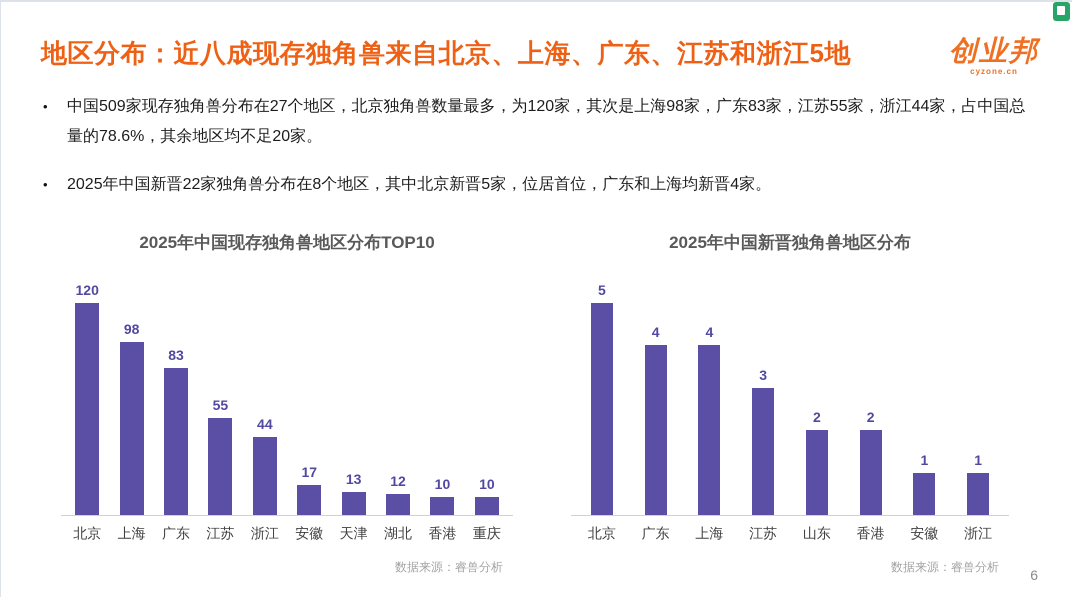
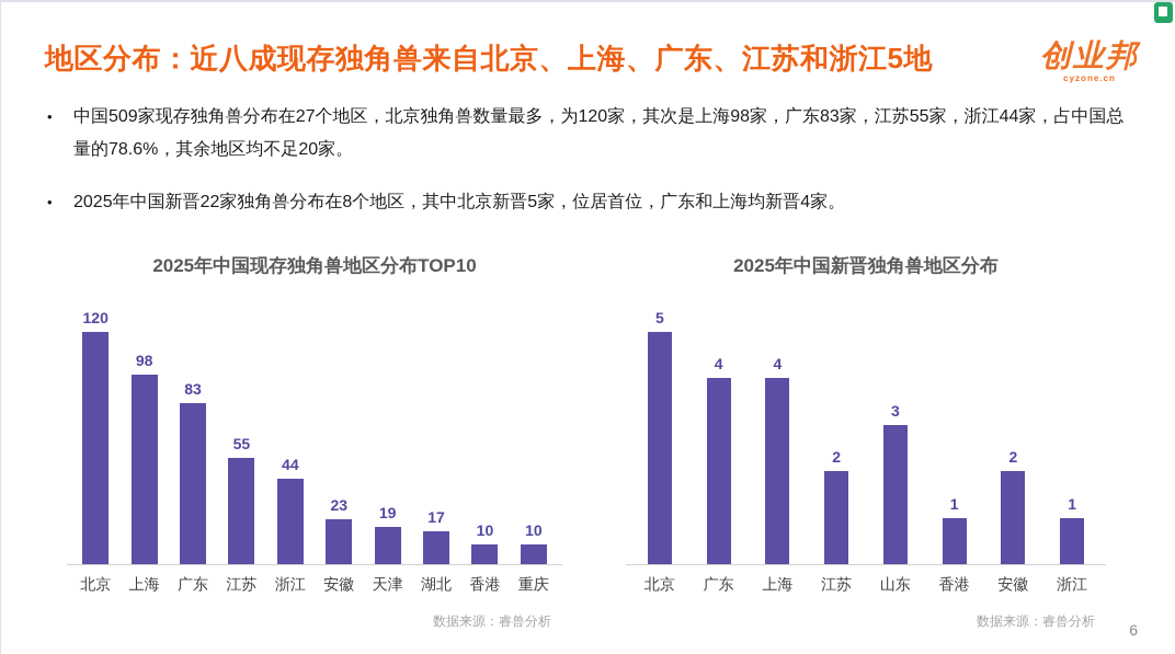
2025年中国现存独角兽地区分布TOP10/安徽: 17 -> 23
2025年中国现存独角兽地区分布TOP10/天津: 13 -> 19
2025年中国现存独角兽地区分布TOP10/湖北: 12 -> 17
2025年中国新晋独角兽地区分布/江苏: 3 -> 2
2025年中国新晋独角兽地区分布/山东: 2 -> 3
2025年中国新晋独角兽地区分布/香港: 2 -> 1
2025年中国新晋独角兽地区分布/安徽: 1 -> 2
